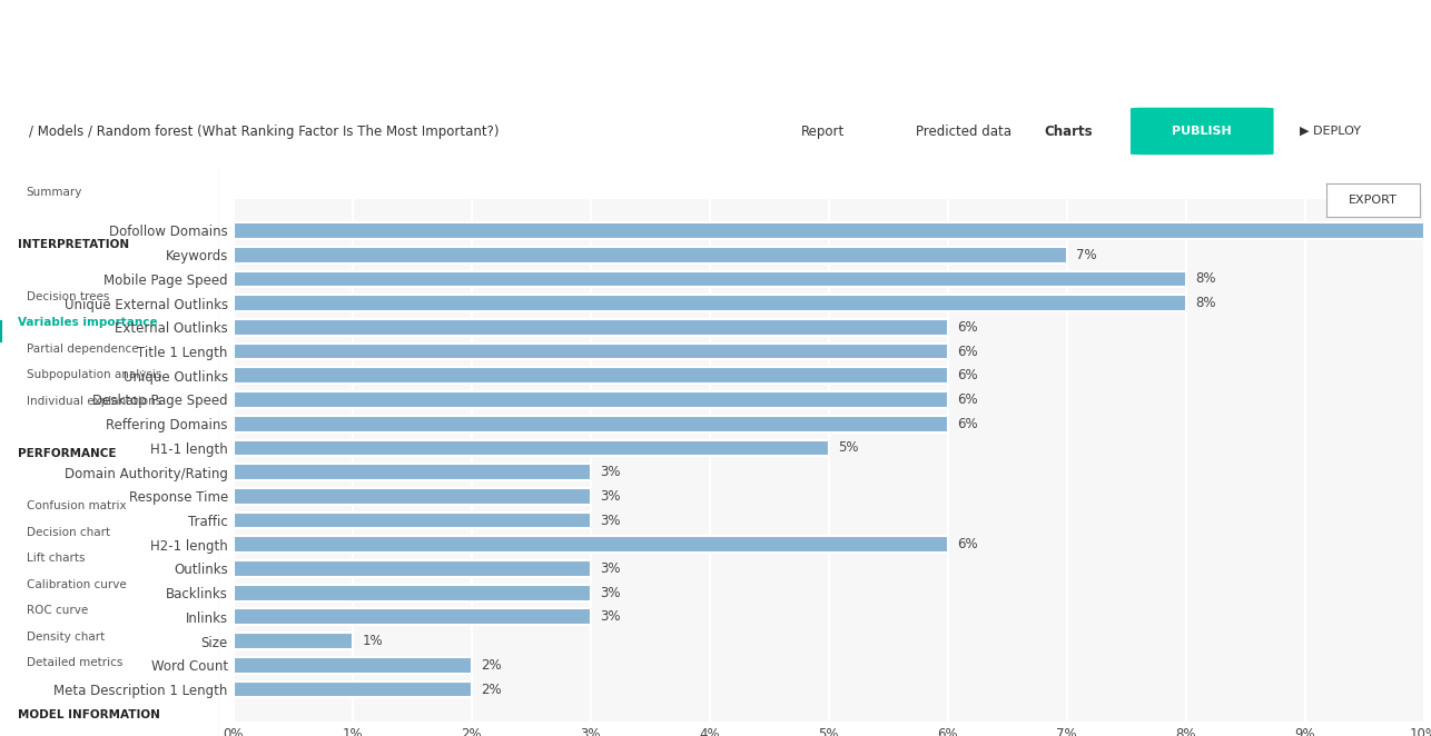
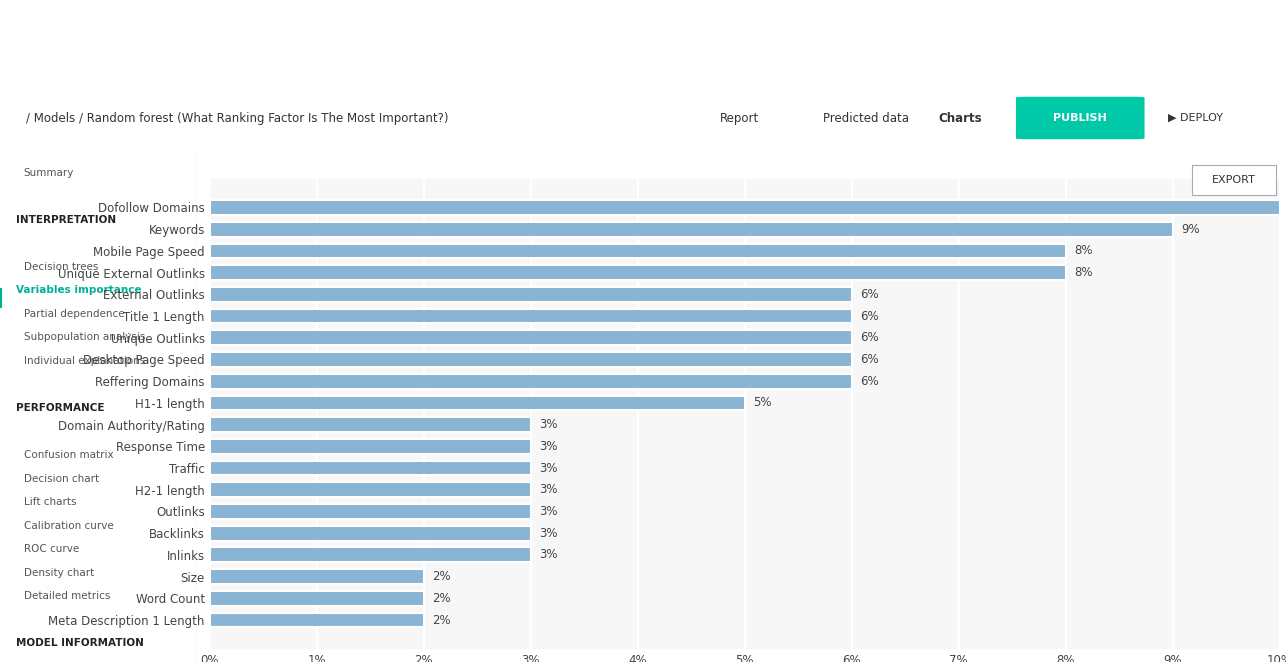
Keywords: 7% -> 9%
H2-1 length: 6% -> 3%
Size: 1% -> 2%
